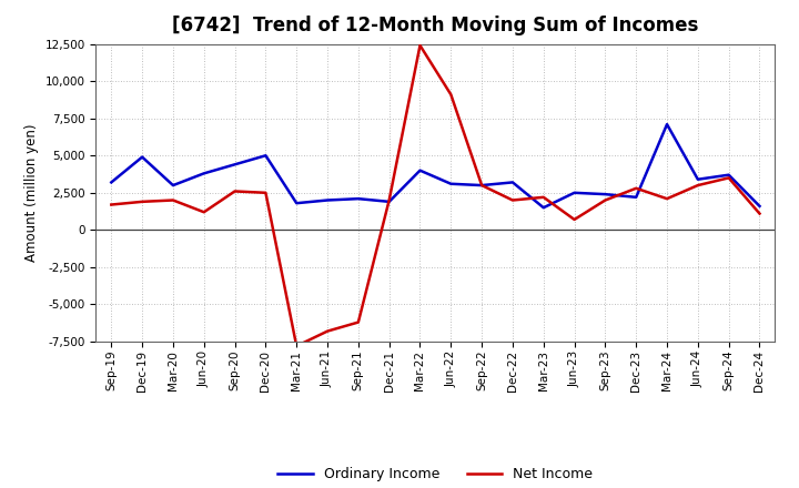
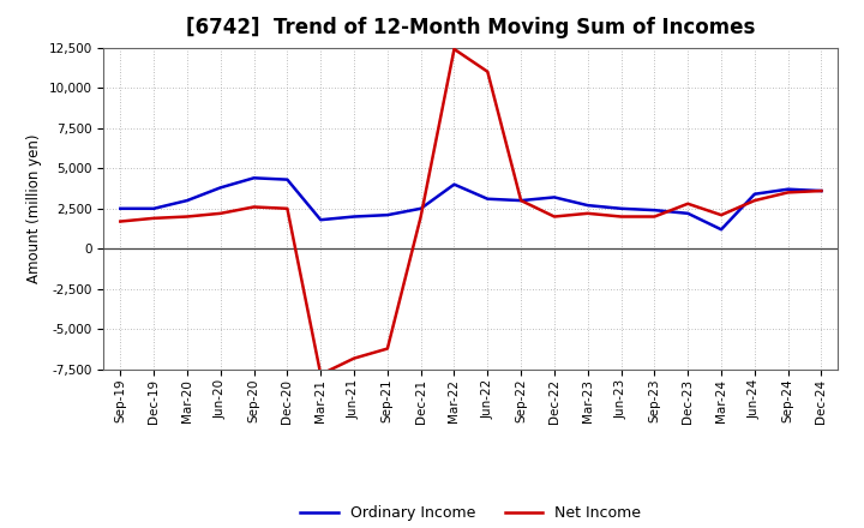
Ordinary Income/Sep-19: 3,200 -> 2,500
Ordinary Income/Dec-19: 4,900 -> 2,500
Net Income/Jun-20: 1,200 -> 2,200
Ordinary Income/Dec-20: 5,000 -> 4,300
Ordinary Income/Dec-21: 1,900 -> 2,500
Net Income/Jun-22: 9,100 -> 11,000
Ordinary Income/Mar-23: 1,500 -> 2,700
Net Income/Jun-23: 700 -> 2,000
Ordinary Income/Mar-24: 7,100 -> 1,200
Ordinary Income/Dec-24: 1,600 -> 3,600
Net Income/Dec-24: 1,100 -> 3,600
